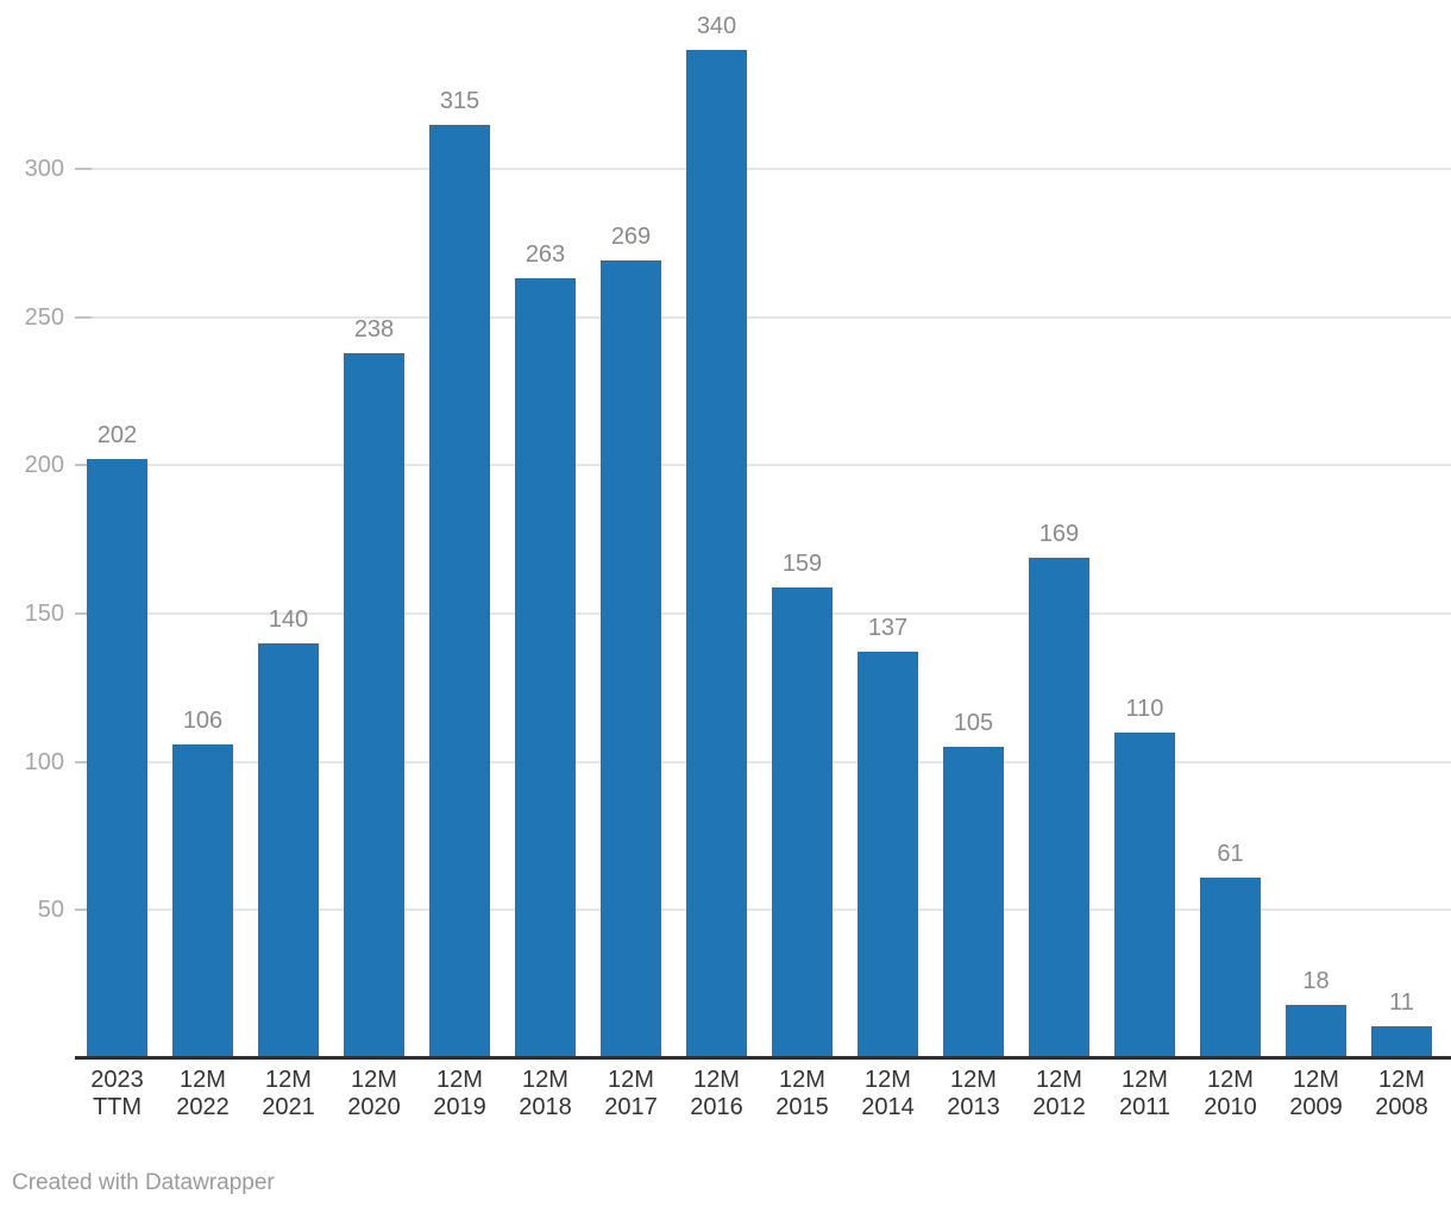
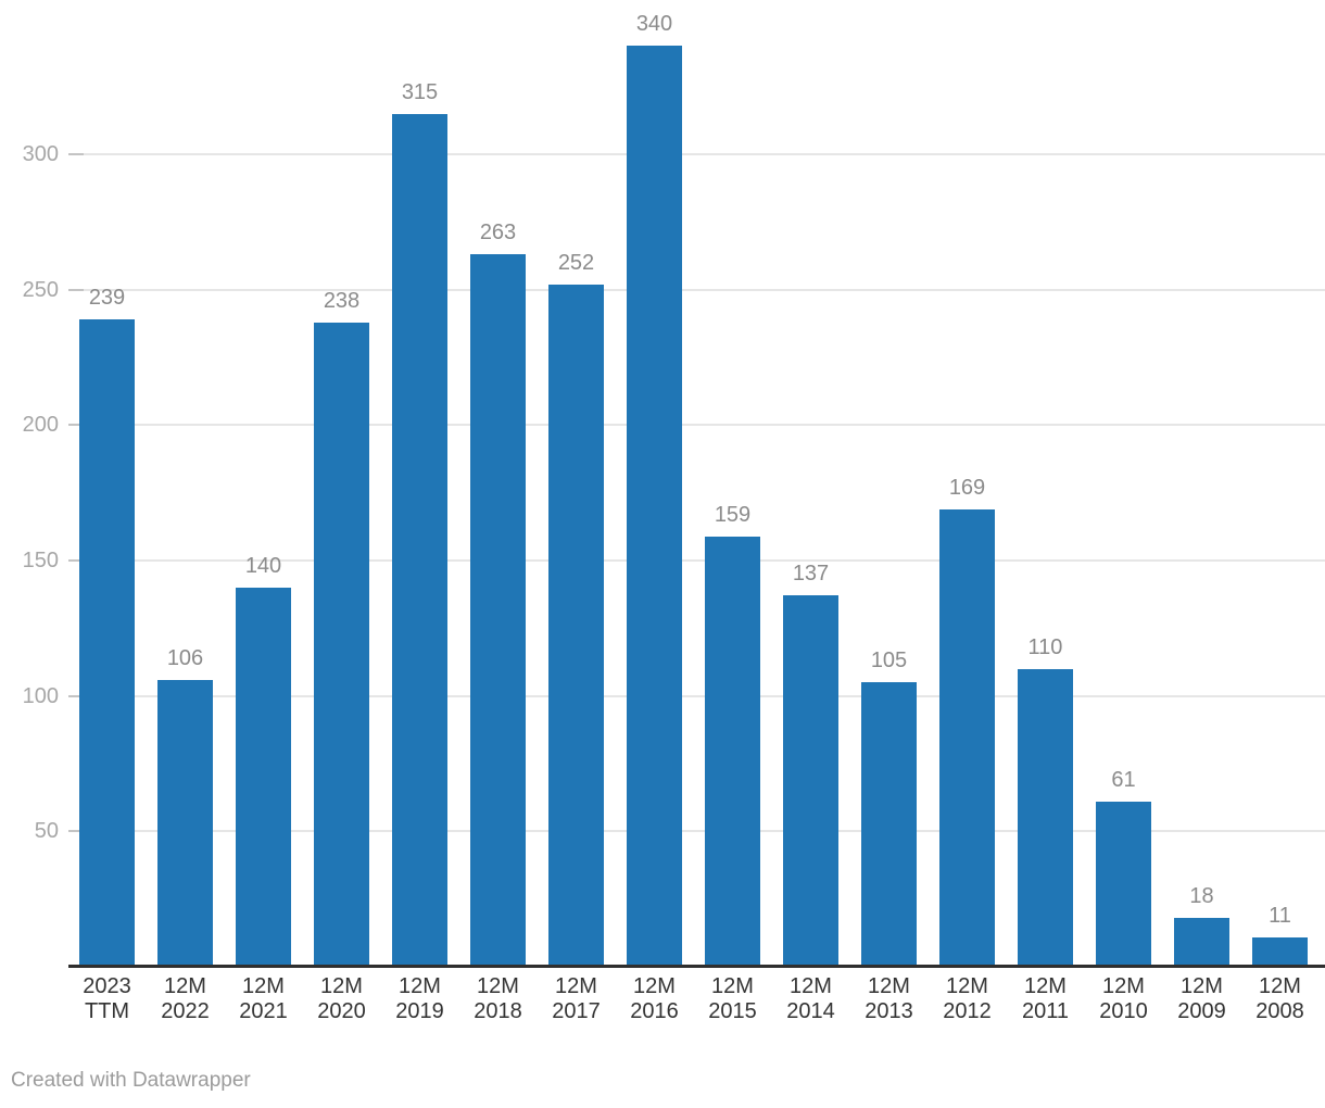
2023 TTM: 202 -> 239
12M 2017: 269 -> 252
